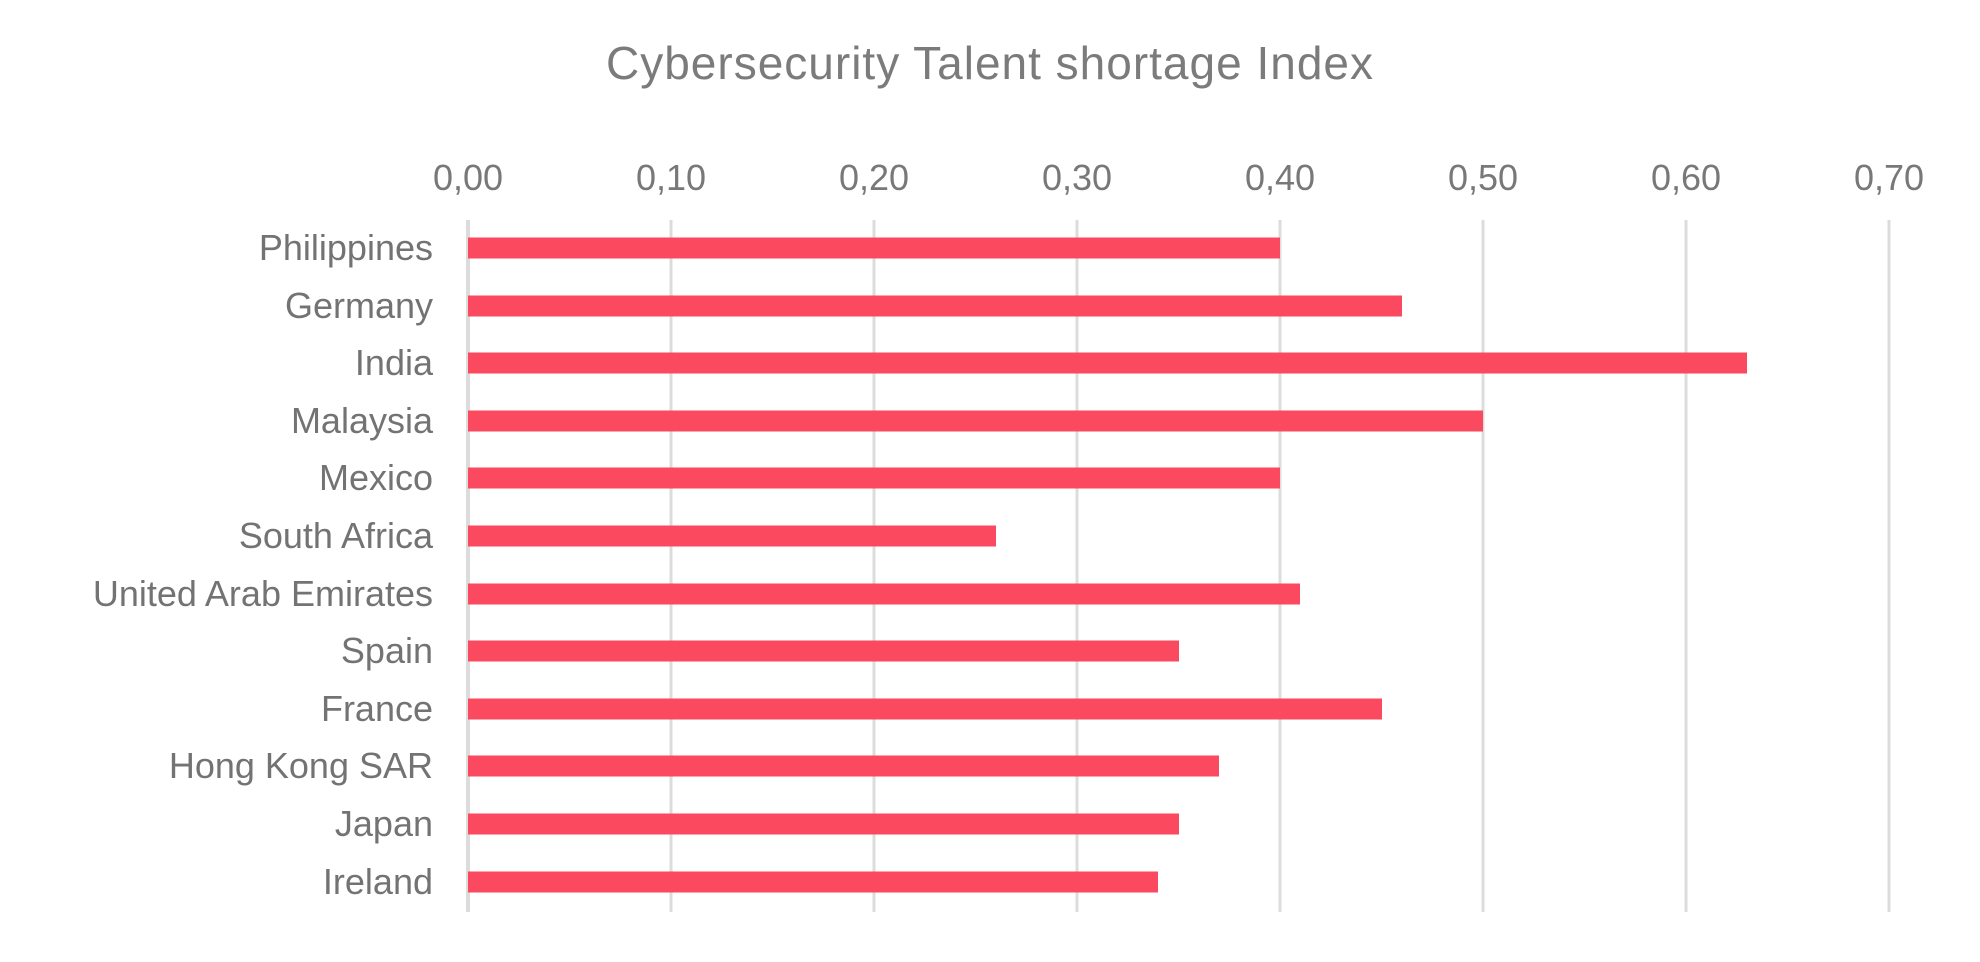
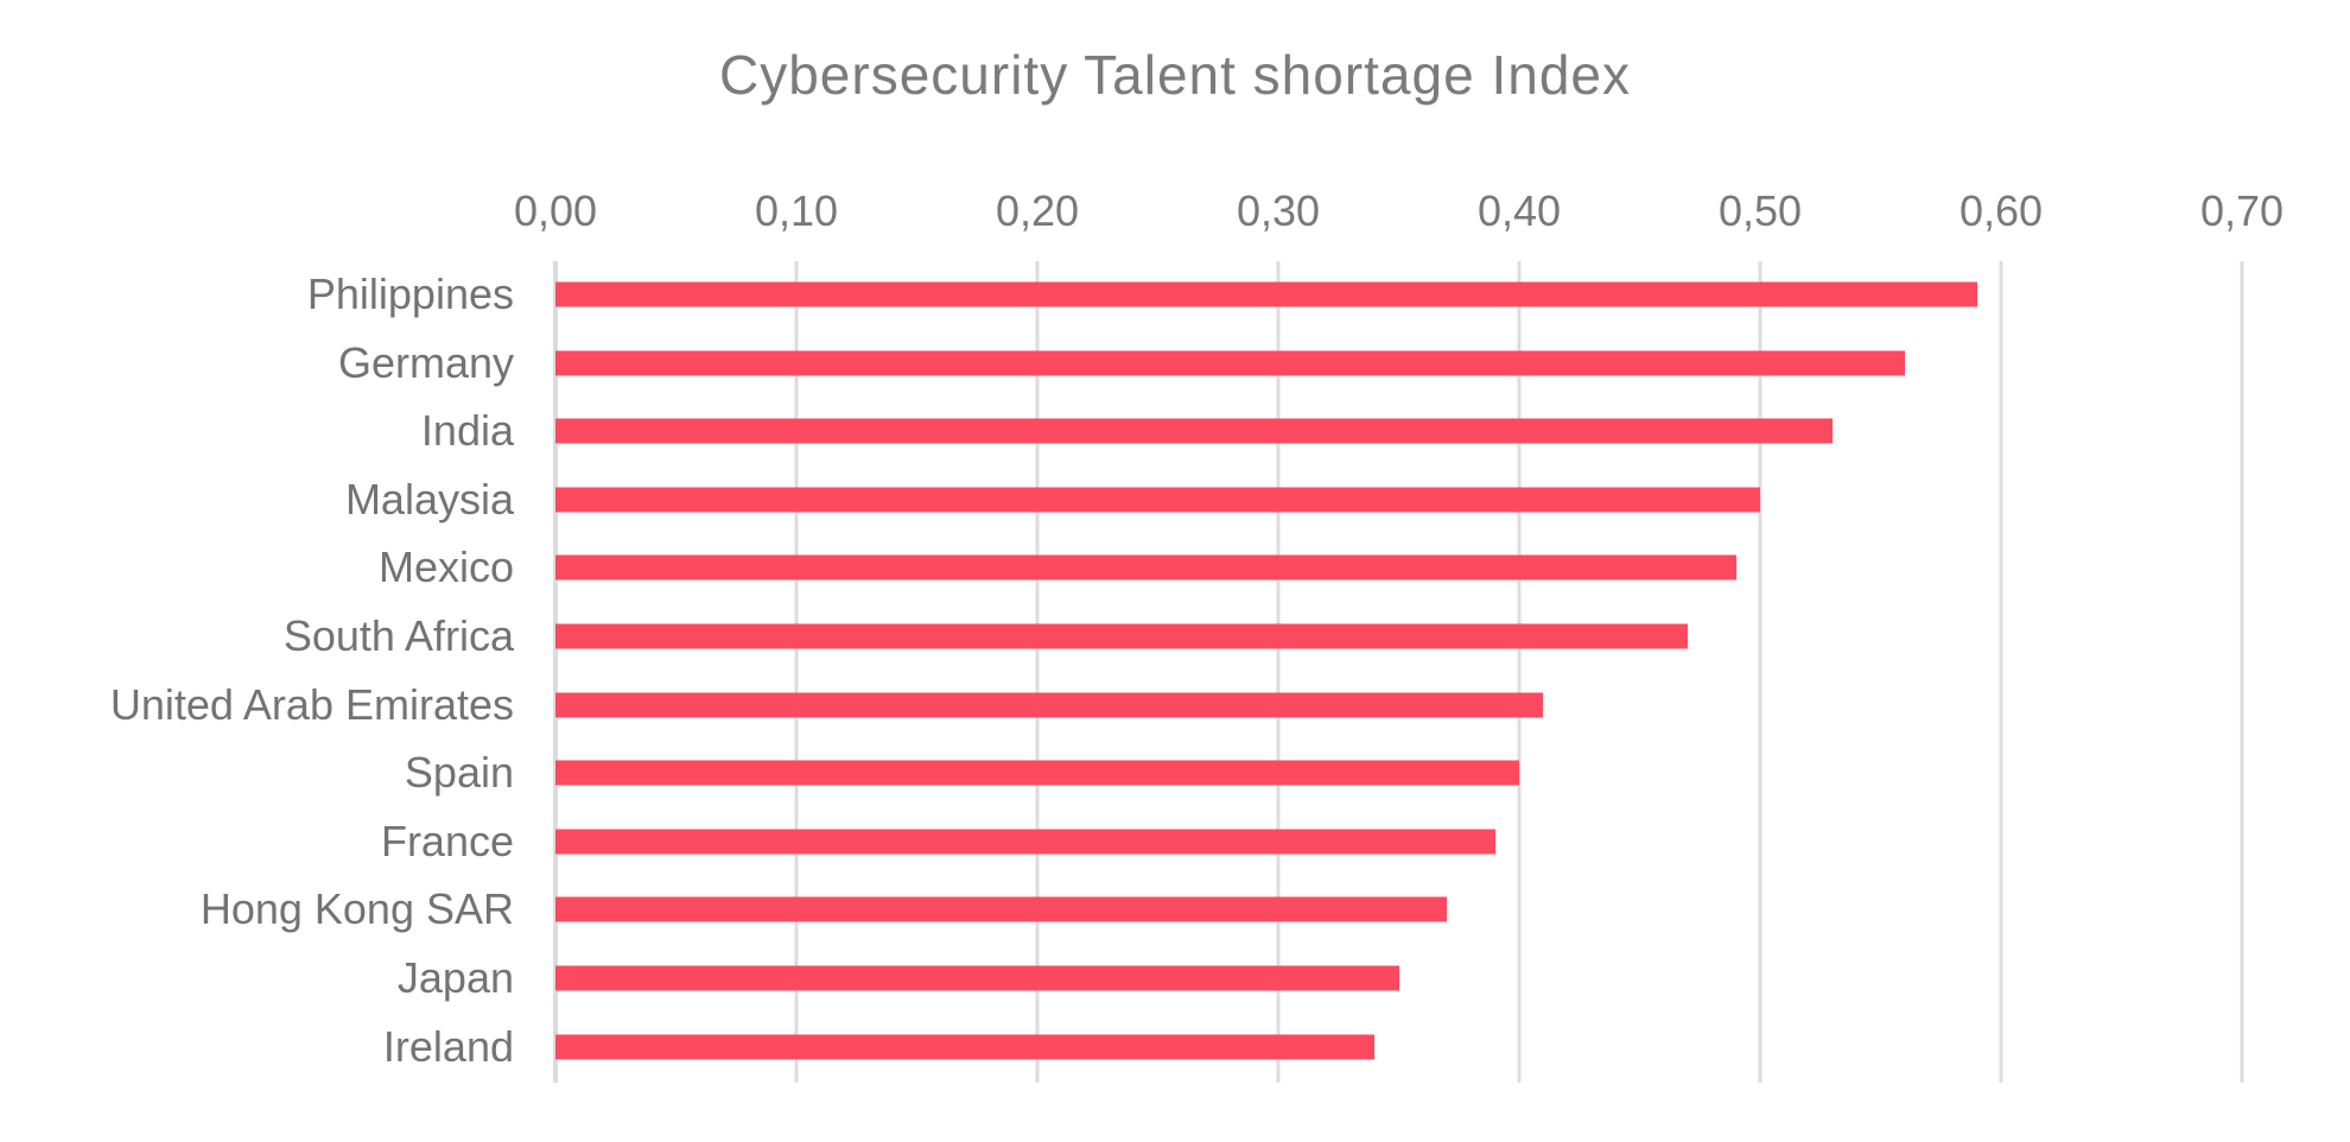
Philippines: 0,40 -> 0,59
Germany: 0,46 -> 0,56
India: 0,63 -> 0,53
Mexico: 0,40 -> 0,49
South Africa: 0,26 -> 0,47
Spain: 0,35 -> 0,40
France: 0,45 -> 0,39
